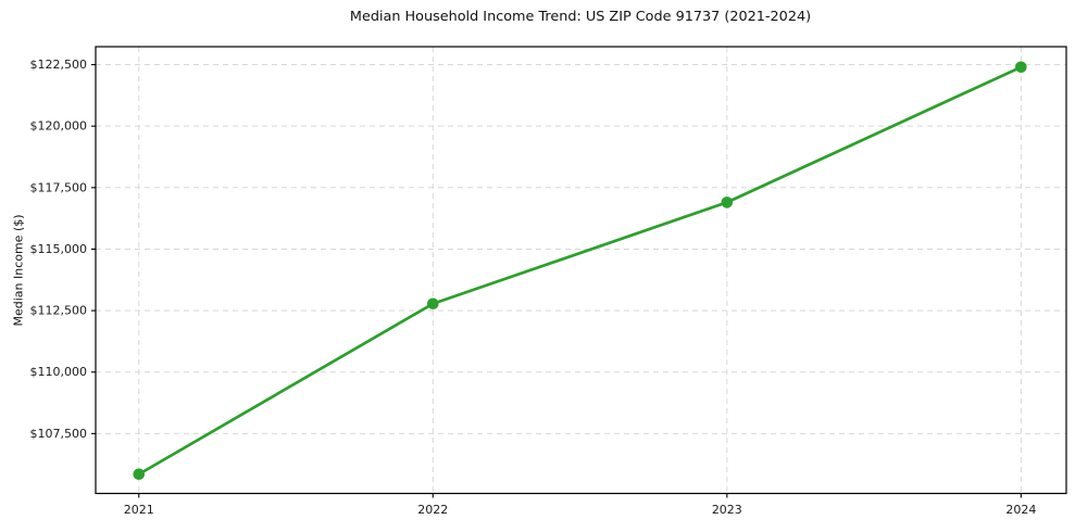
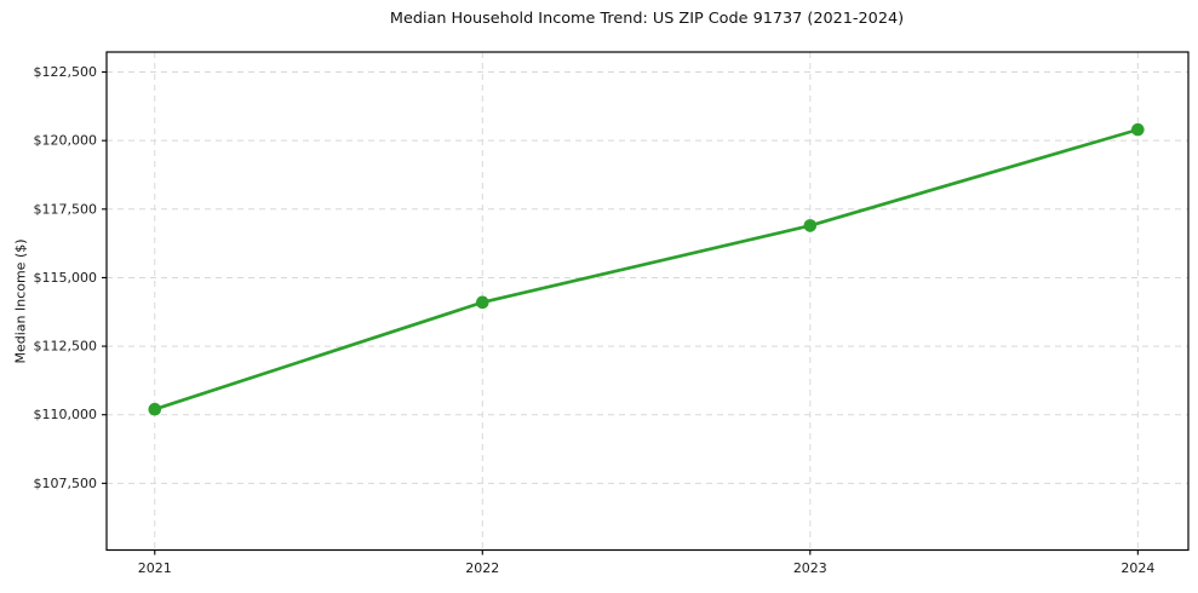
2021: $105800 -> $110200
2022: $112800 -> $114100
2024: $122400 -> $120400
